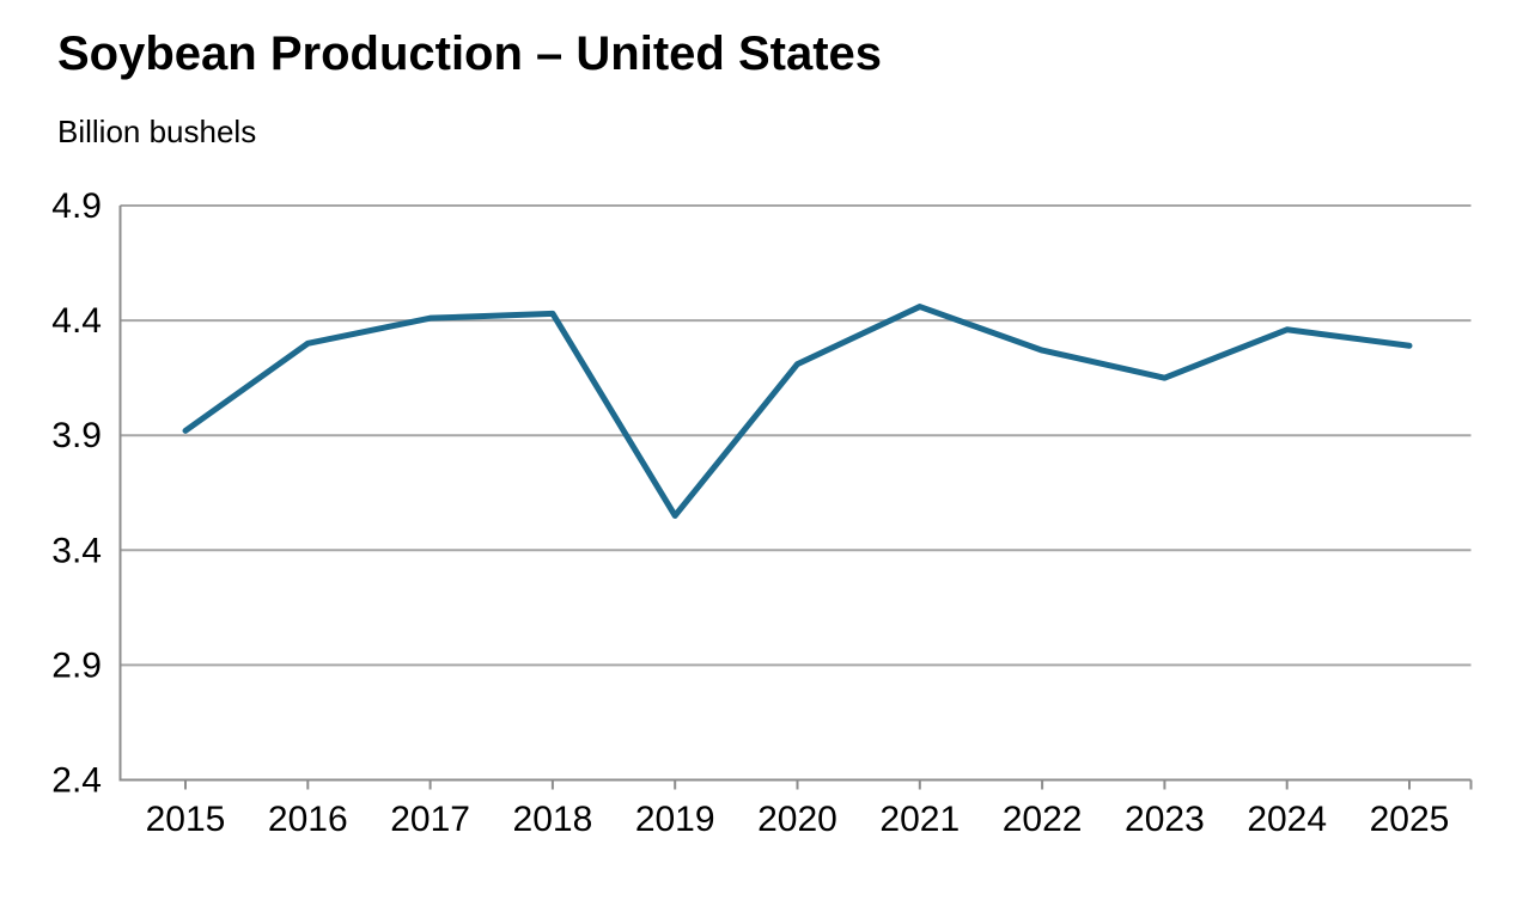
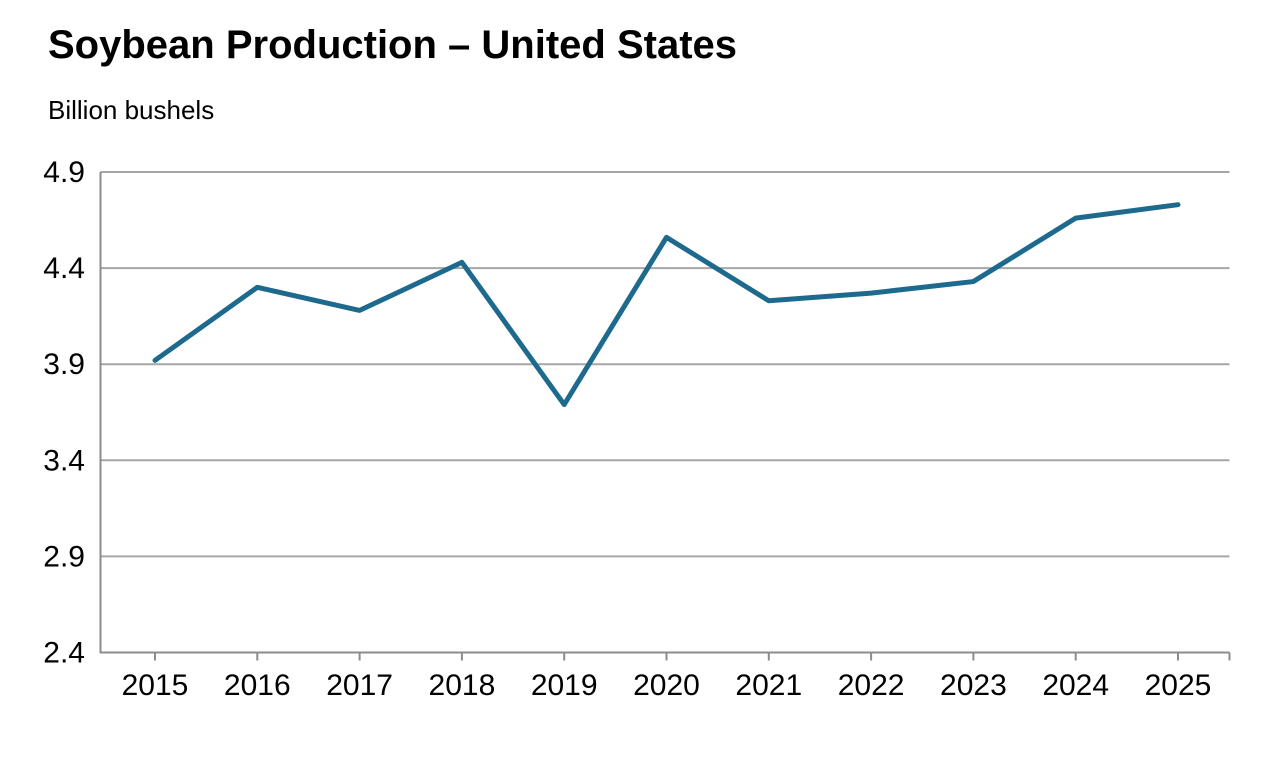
2017: 4.41 -> 4.18
2019: 3.55 -> 3.69
2020: 4.21 -> 4.56
2021: 4.46 -> 4.23
2023: 4.15 -> 4.33
2024: 4.36 -> 4.66
2025: 4.29 -> 4.73
